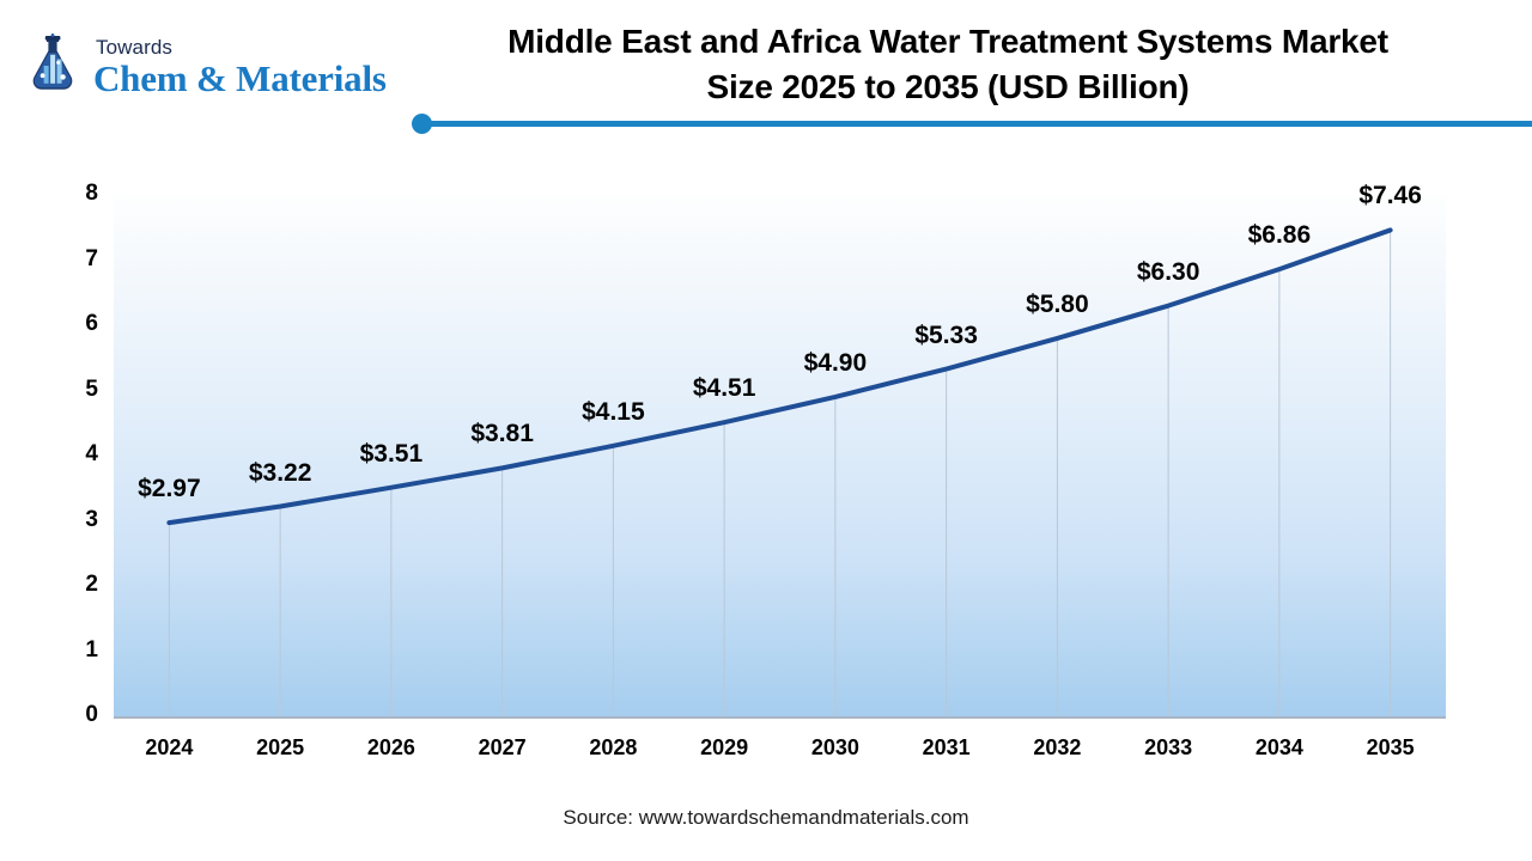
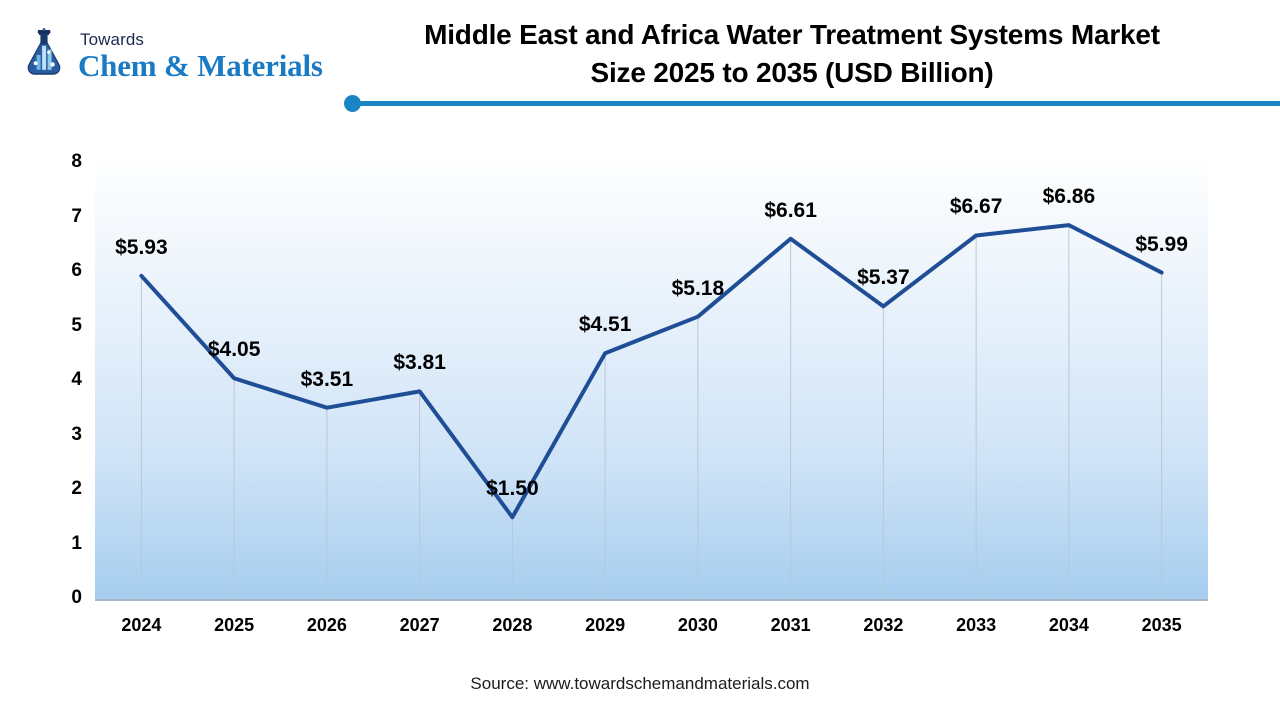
2024: $2.97 -> $5.93
2025: $3.22 -> $4.05
2028: $4.15 -> $1.50
2030: $4.90 -> $5.18
2031: $5.33 -> $6.61
2032: $5.80 -> $5.37
2033: $6.30 -> $6.67
2035: $7.46 -> $5.99
